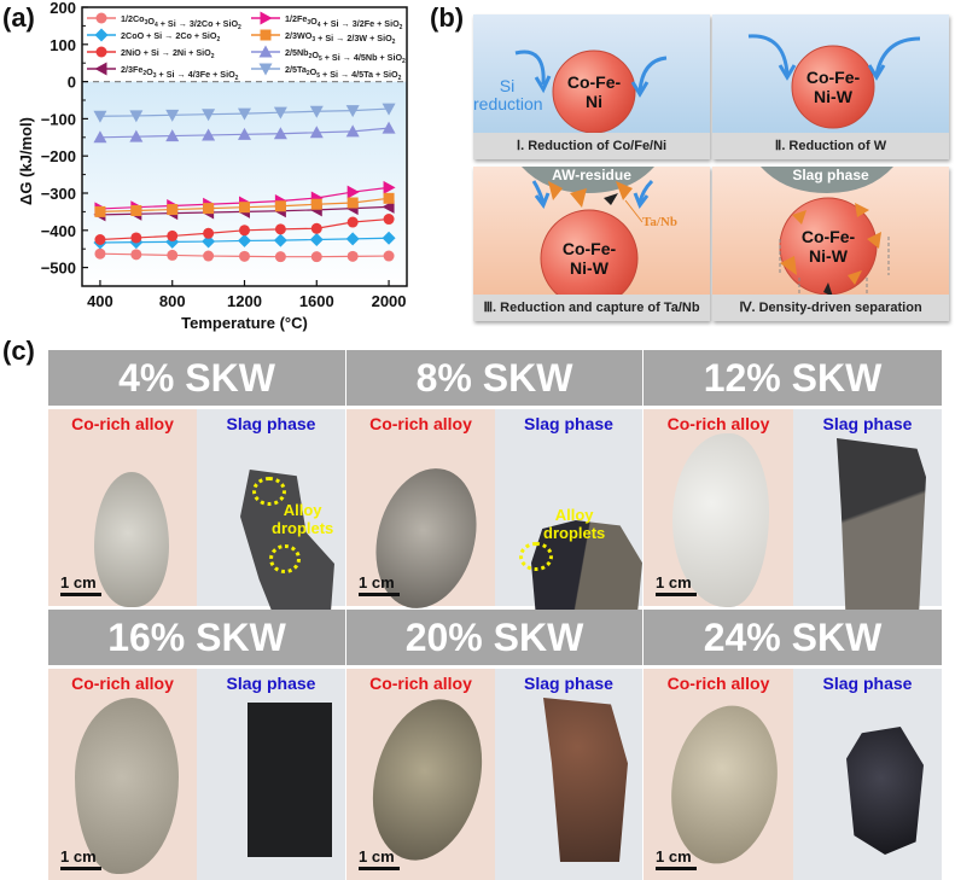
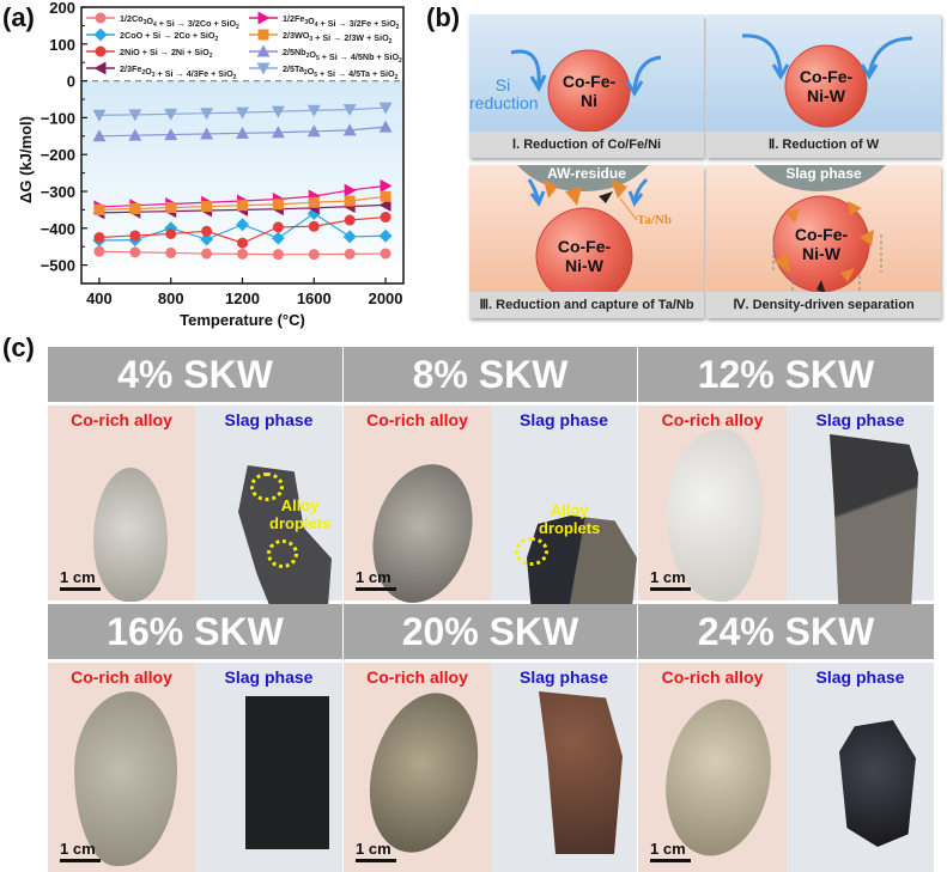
2CoO + Si → 2Co + SiO2/800: -430 -> -400
2CoO + Si → 2Co + SiO2/1200: -430 -> -390
2NiO + Si → 2Ni + SiO2/1200: -400 -> -440
2CoO + Si → 2Co + SiO2/1600: -420 -> -360
